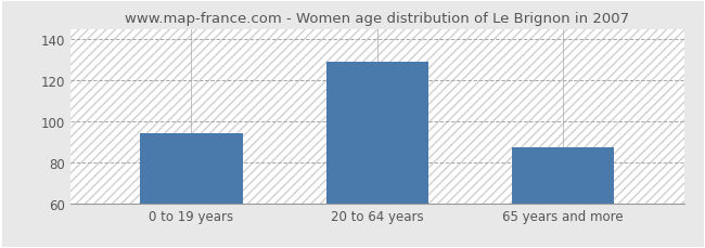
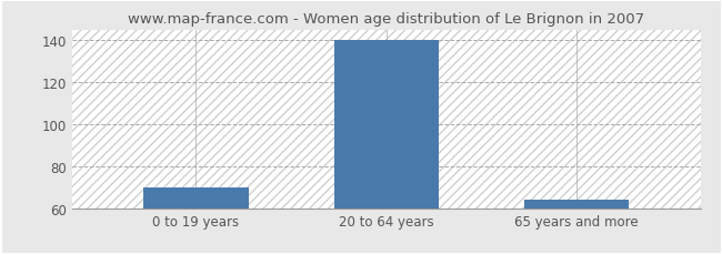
0 to 19 years: 94 -> 70
20 to 64 years: 129 -> 140
65 years and more: 87 -> 64
